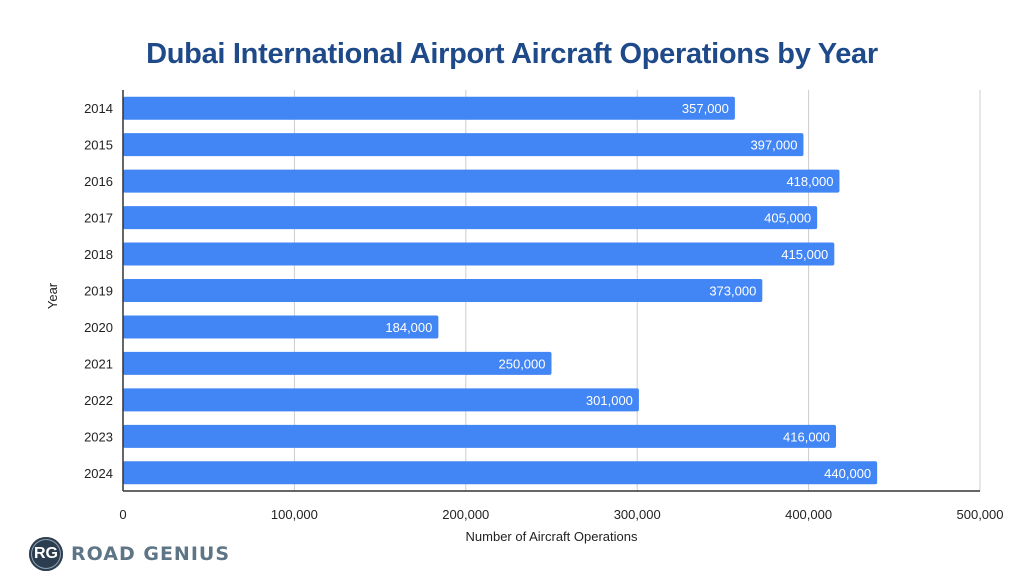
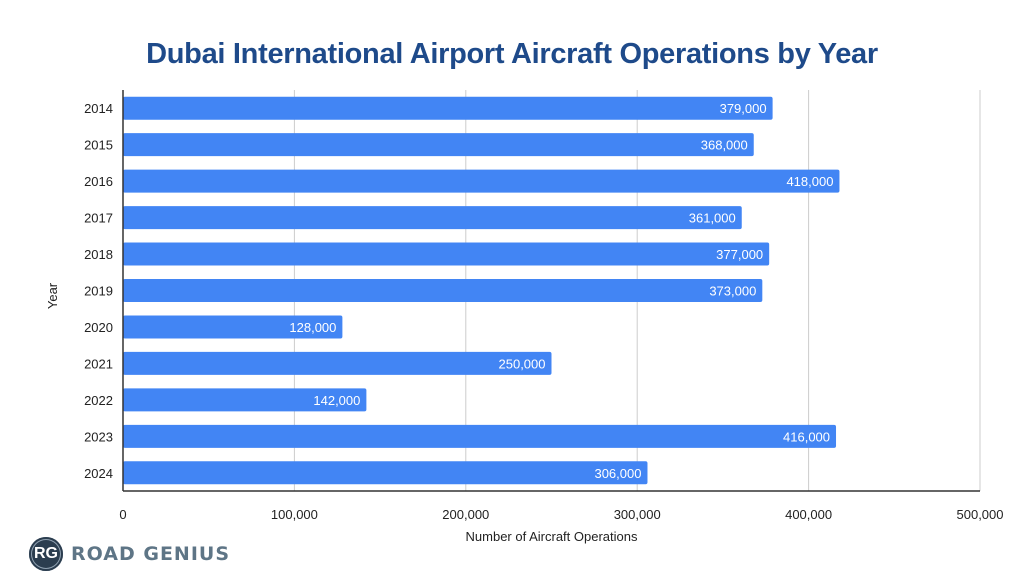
2014: 357,000 -> 379,000
2015: 397,000 -> 368,000
2017: 405,000 -> 361,000
2018: 415,000 -> 377,000
2020: 184,000 -> 128,000
2022: 301,000 -> 142,000
2024: 440,000 -> 306,000
